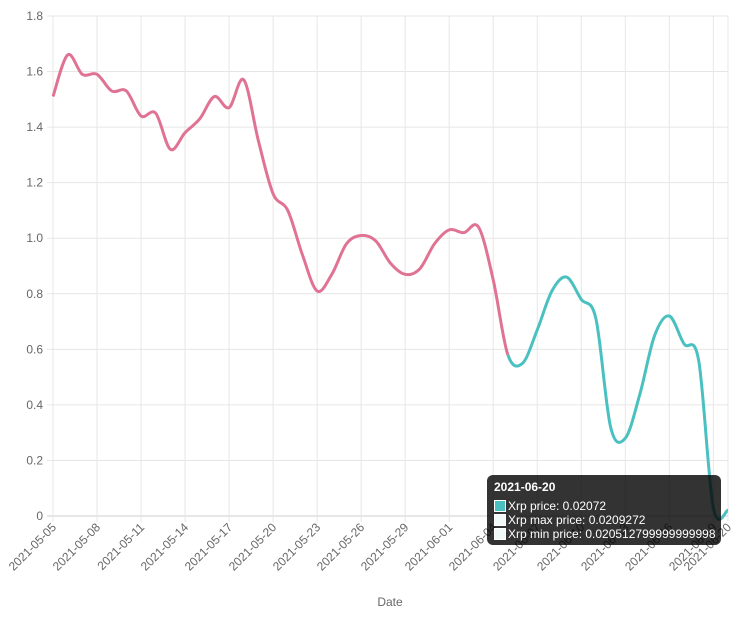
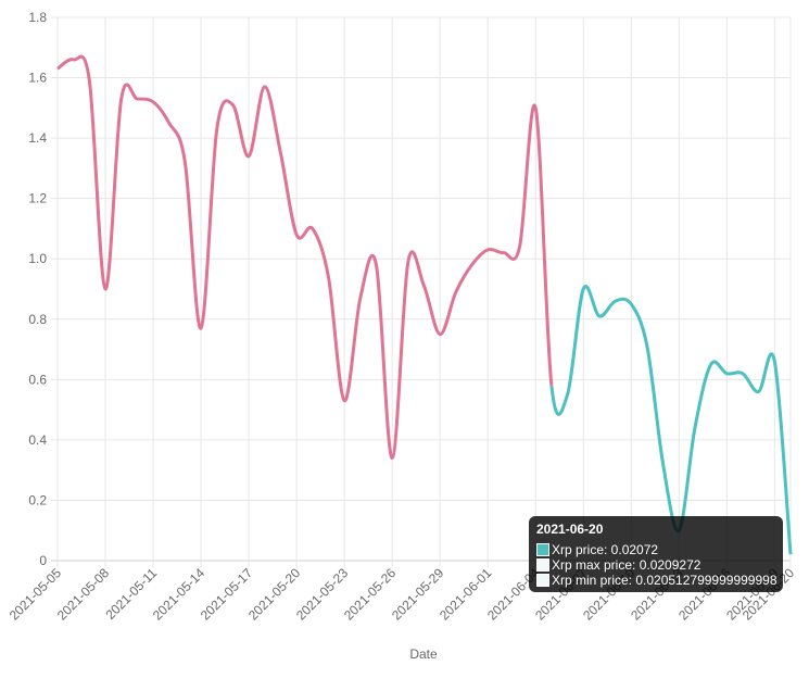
2021-05-05: 1.51 -> 1.63
2021-05-08: 1.59 -> 0.90
2021-05-11: 1.44 -> 1.52
2021-05-14: 1.38 -> 0.77
2021-05-17: 1.47 -> 1.34
2021-05-20: 1.16 -> 1.08
2021-05-23: 0.81 -> 0.53
2021-05-26: 1.01 -> 0.34
2021-05-29: 0.87 -> 0.75
2021-06-04: 0.85 -> 1.50
2021-06-07: 0.67 -> 0.90
2021-06-10: 0.78 -> 0.85
2021-06-13: 0.28 -> 0.10
2021-06-16: 0.72 -> 0.62
2021-06-19: 0.03 -> 0.66
